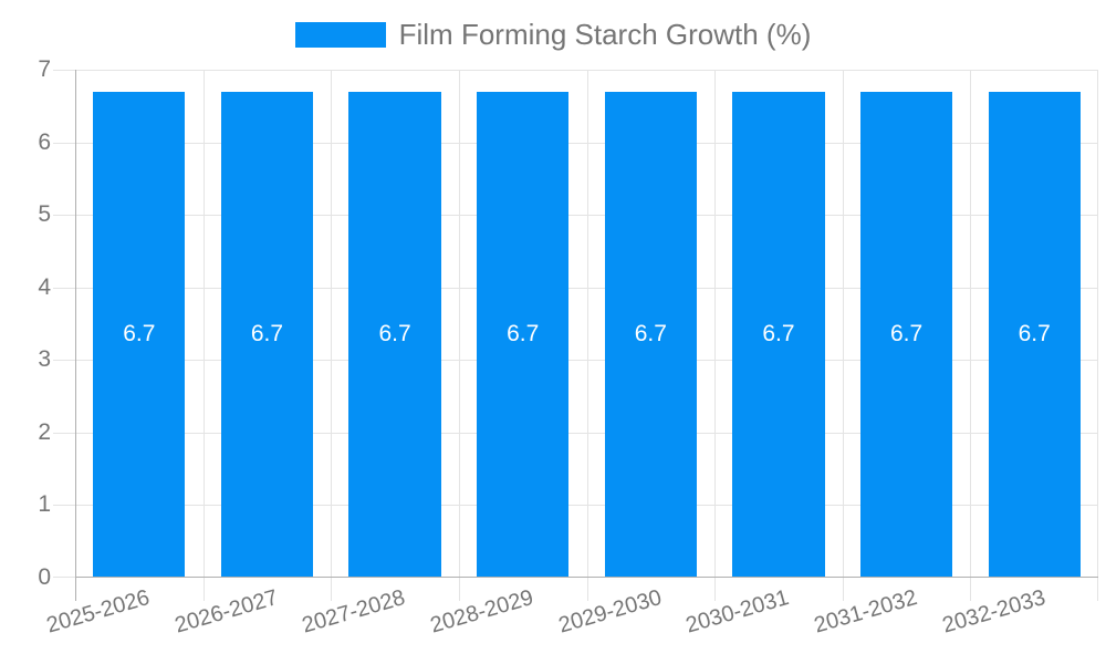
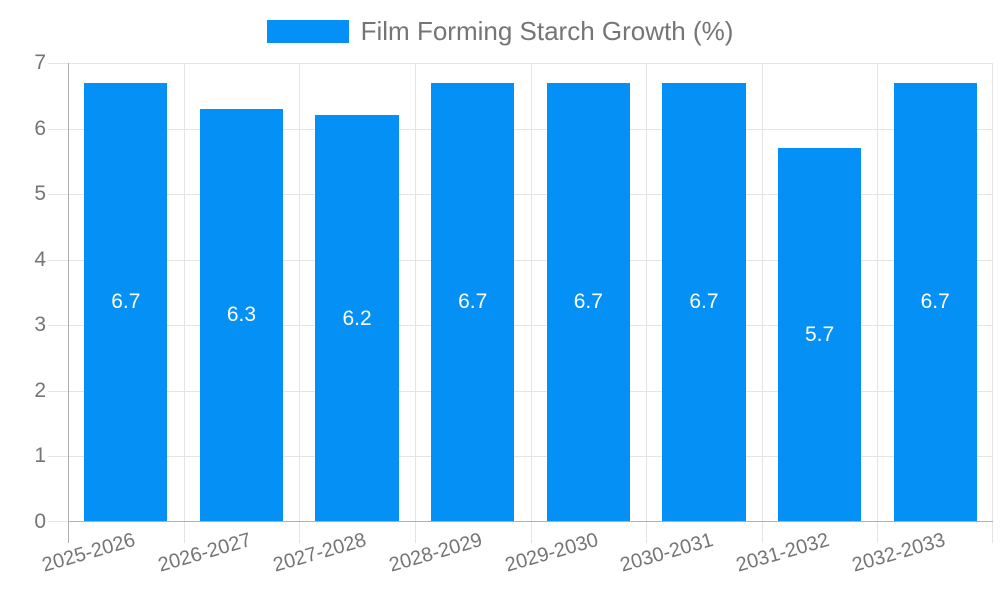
2026-2027: 6.7 -> 6.3
2027-2028: 6.7 -> 6.2
2031-2032: 6.7 -> 5.7
